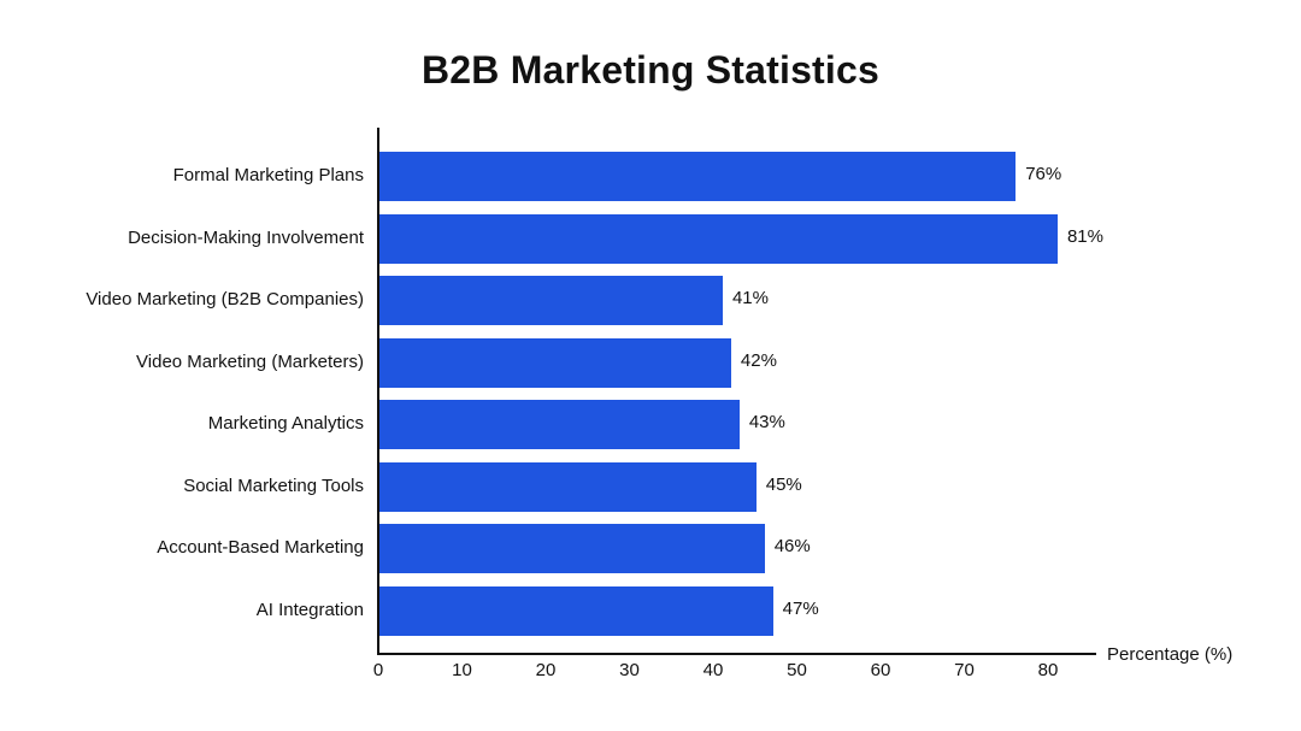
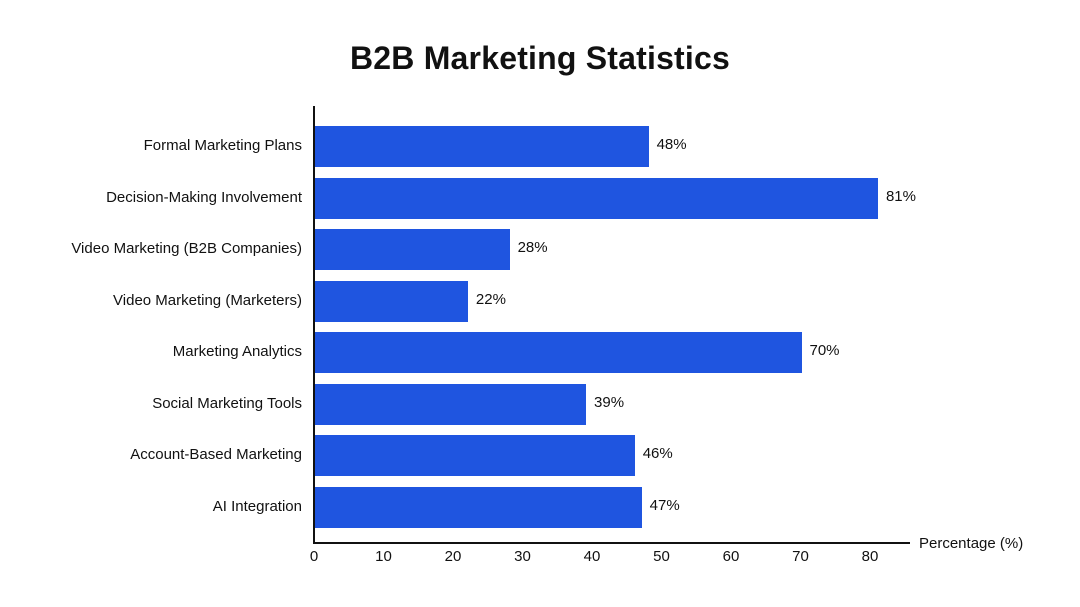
Formal Marketing Plans: 76% -> 48%
Video Marketing (B2B Companies): 41% -> 28%
Video Marketing (Marketers): 42% -> 22%
Marketing Analytics: 43% -> 70%
Social Marketing Tools: 45% -> 39%
